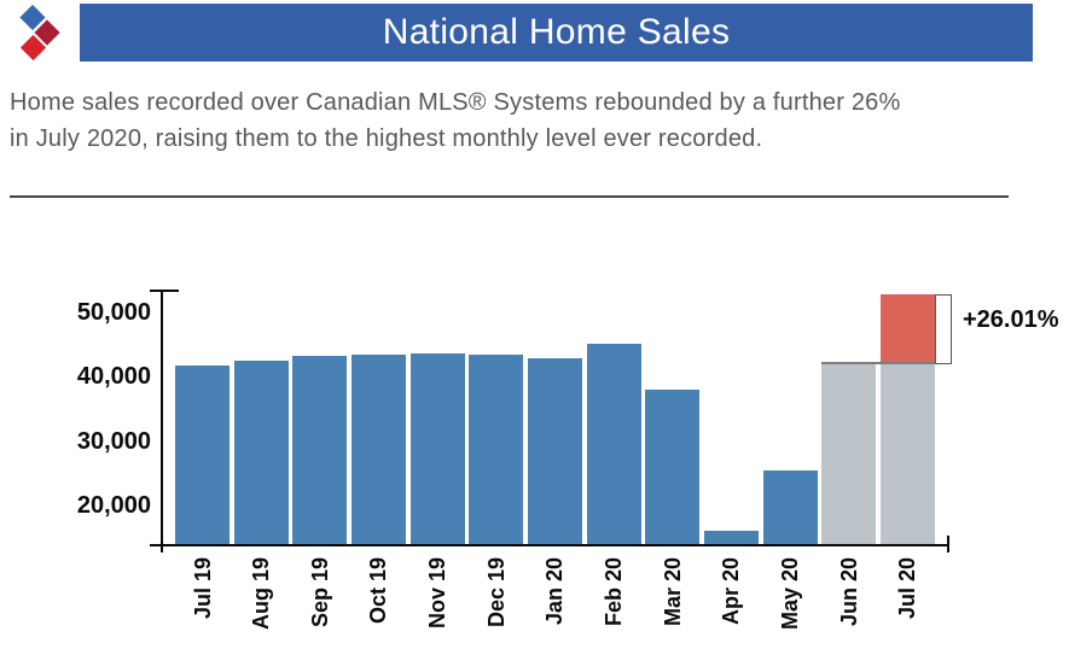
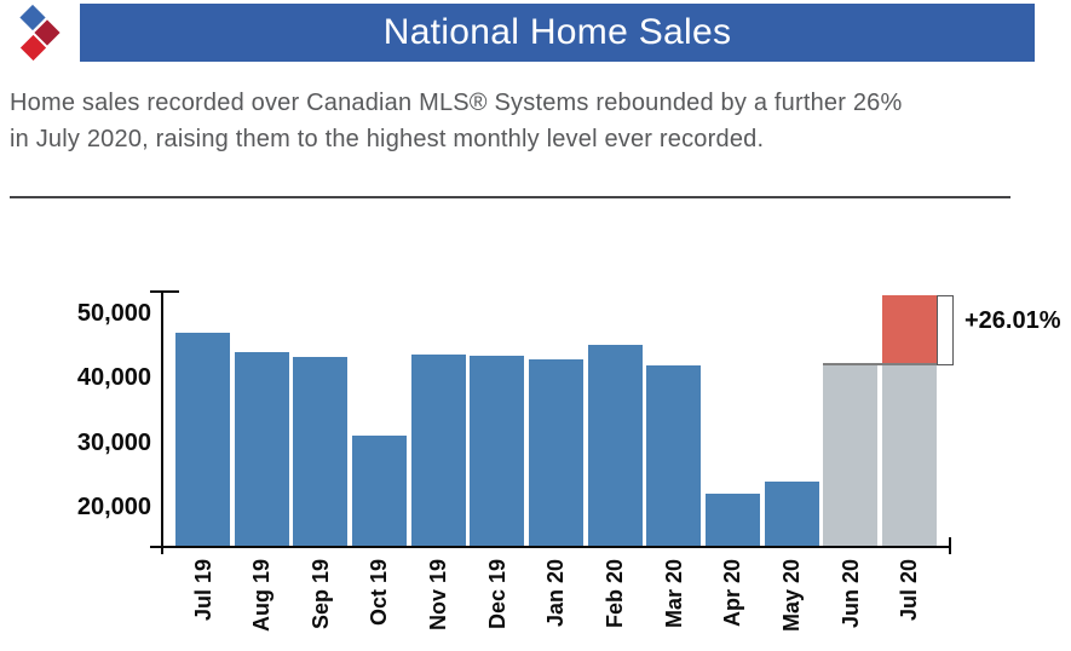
Jul 19: 42000 -> 47000
Aug 19: 42000 -> 44000
Oct 19: 43000 -> 31000
Mar 20: 38000 -> 42000
Apr 20: 16000 -> 22000
May 20: 26000 -> 24000
